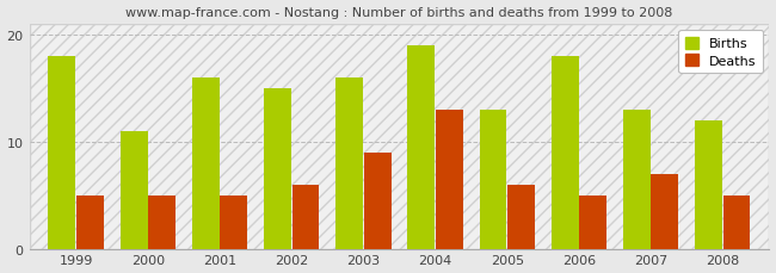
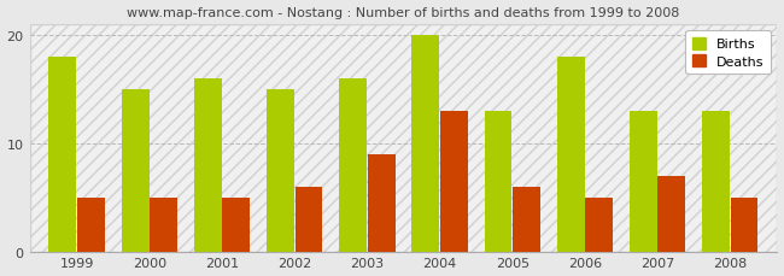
Births/2000: 11 -> 15
Births/2004: 19 -> 20
Births/2008: 12 -> 13
